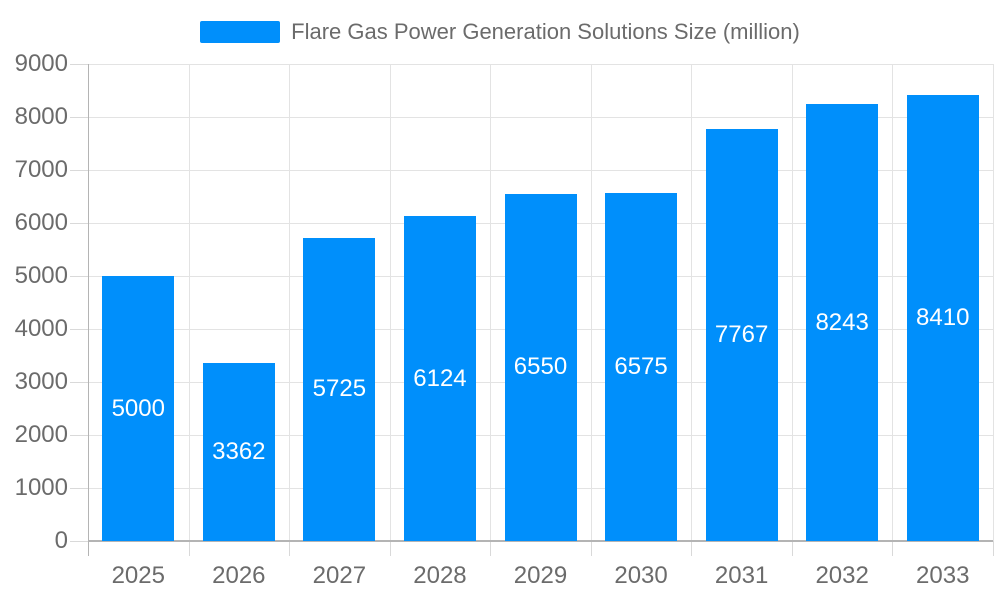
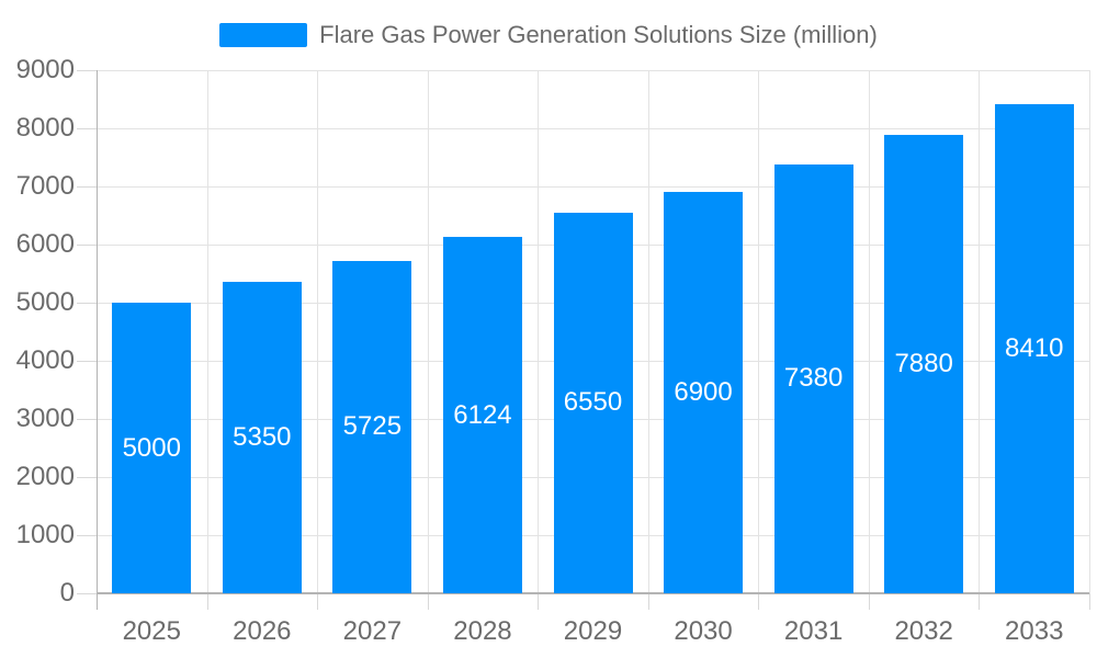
2026: 3362 -> 5350
2030: 6575 -> 6900
2031: 7767 -> 7380
2032: 8243 -> 7880
